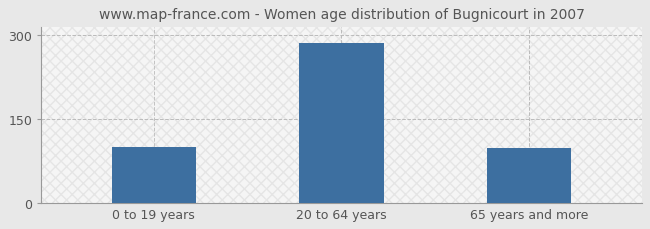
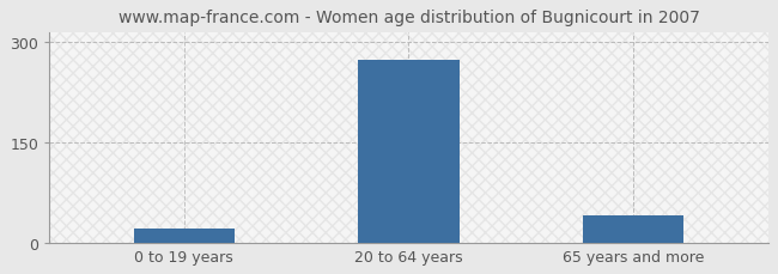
0 to 19 years: 100 -> 22
20 to 64 years: 285 -> 274
65 years and more: 98 -> 40
